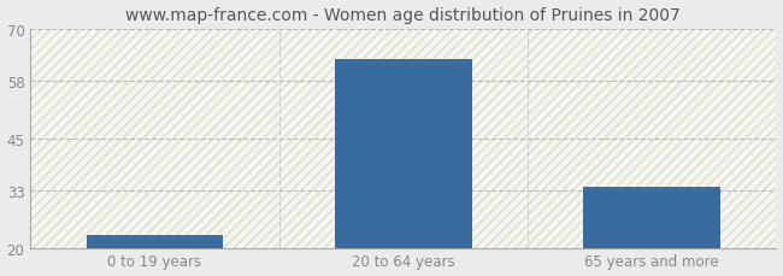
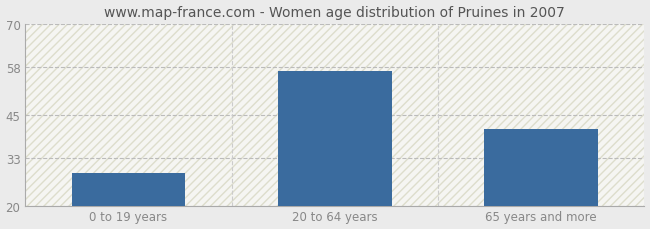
0 to 19 years: 23 -> 29
20 to 64 years: 63 -> 57
65 years and more: 34 -> 41
